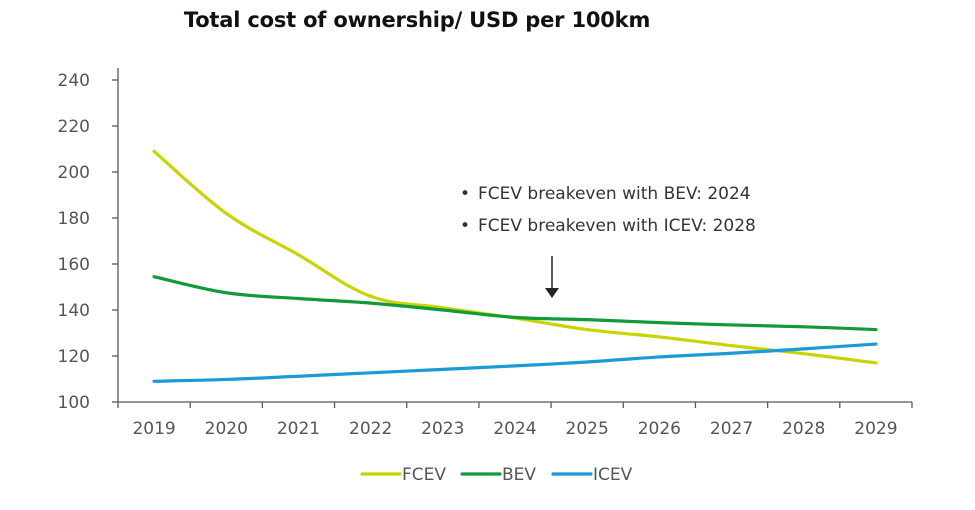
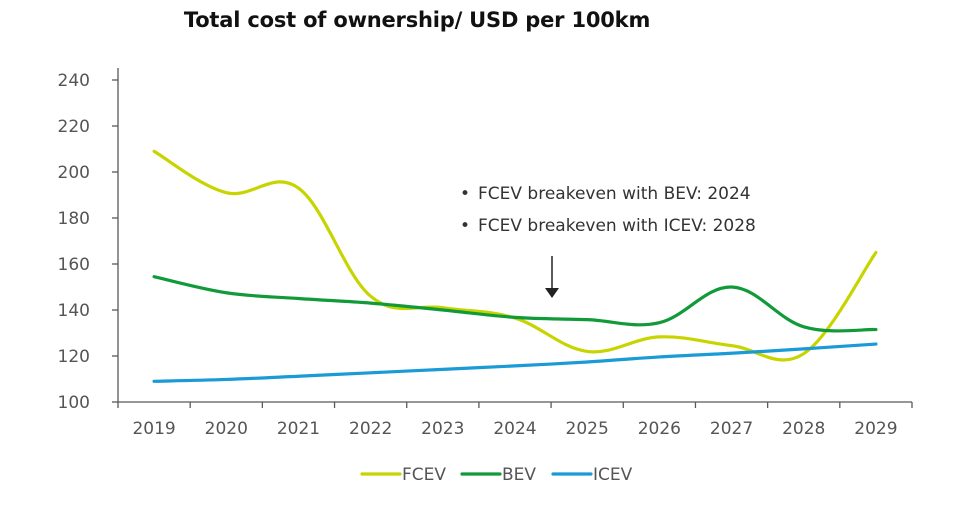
FCEV/2020: 182 -> 191
FCEV/2021: 164 -> 193
FCEV/2025: 132 -> 122
BEV/2027: 134 -> 150
FCEV/2029: 117 -> 165
